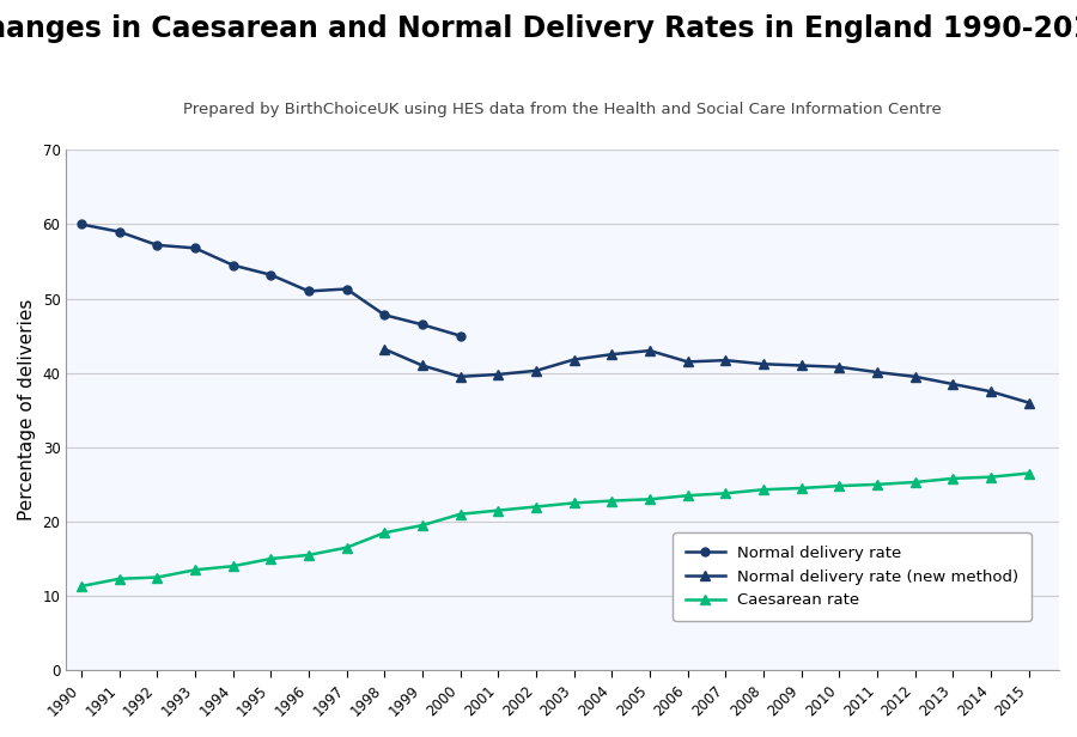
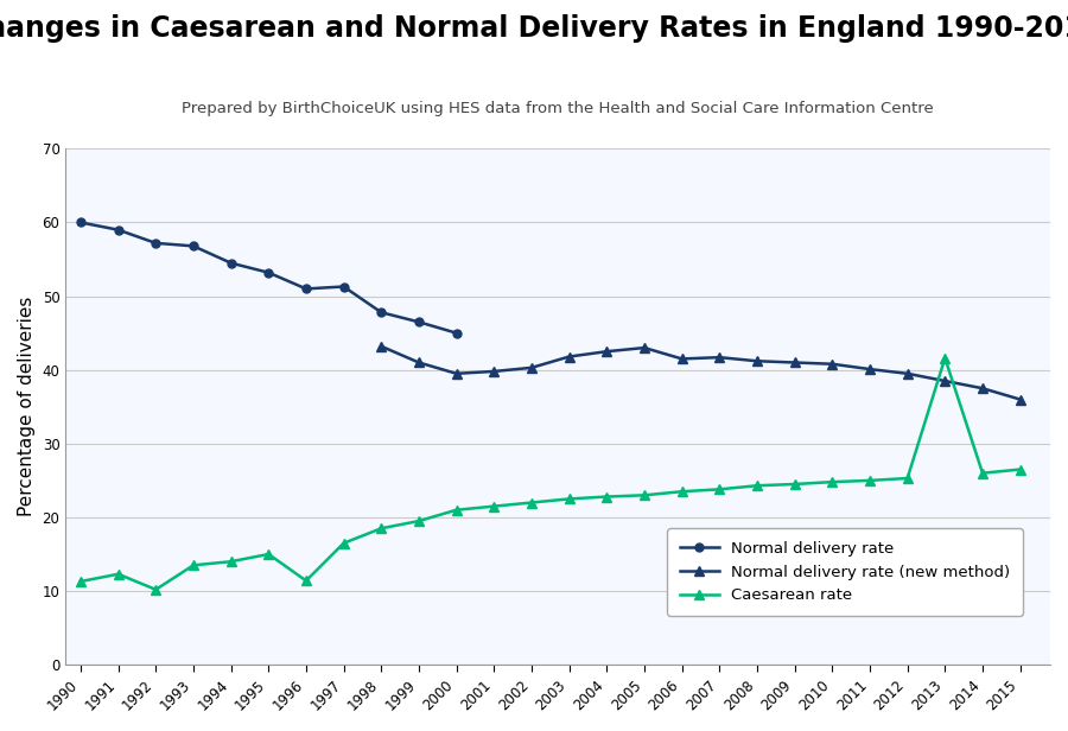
Caesarean rate/1992: 12.5 -> 10.2
Caesarean rate/1996: 15.5 -> 11.4
Caesarean rate/2013: 25.8 -> 41.6
